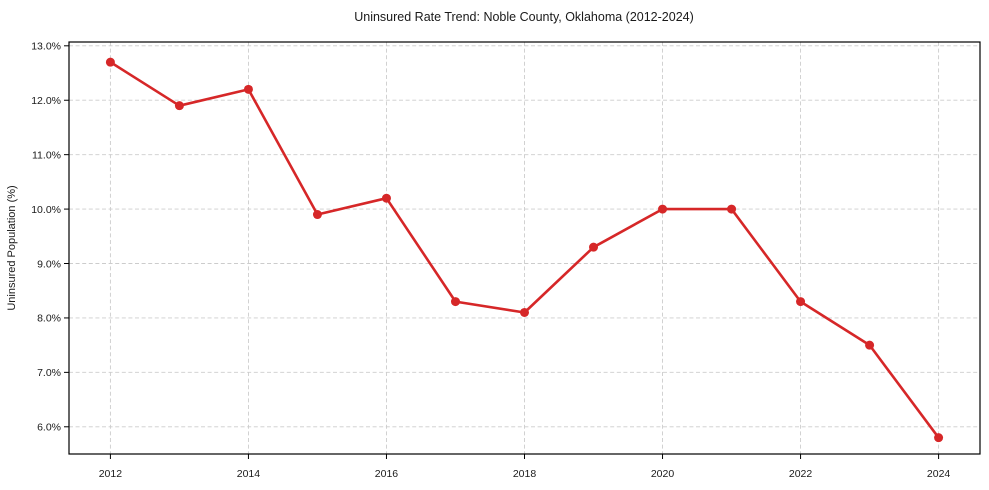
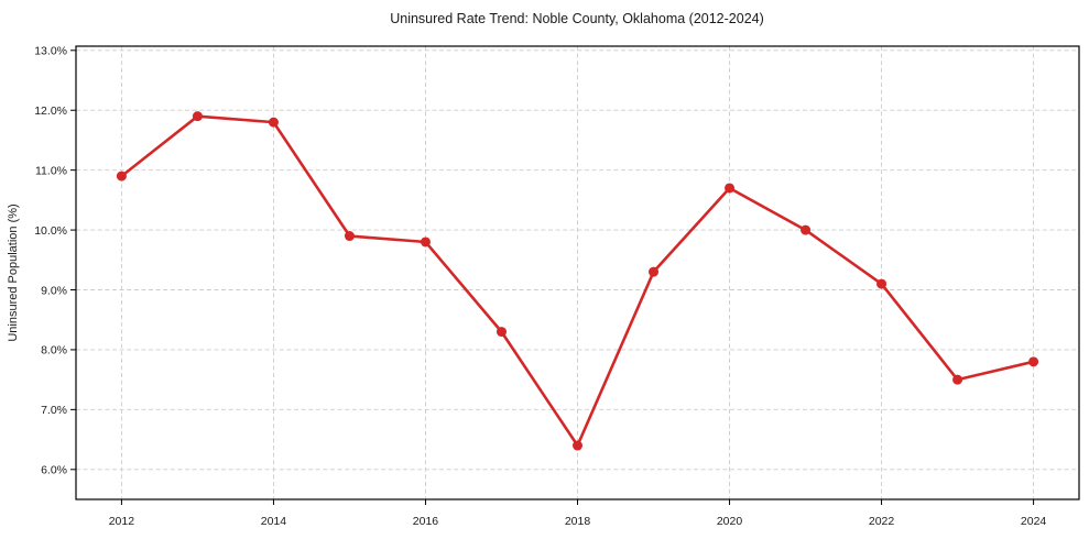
2012: 12.7% -> 10.9%
2014: 12.2% -> 11.8%
2016: 10.2% -> 9.8%
2018: 8.1% -> 6.4%
2020: 10.0% -> 10.7%
2022: 8.3% -> 9.1%
2024: 5.8% -> 7.8%
